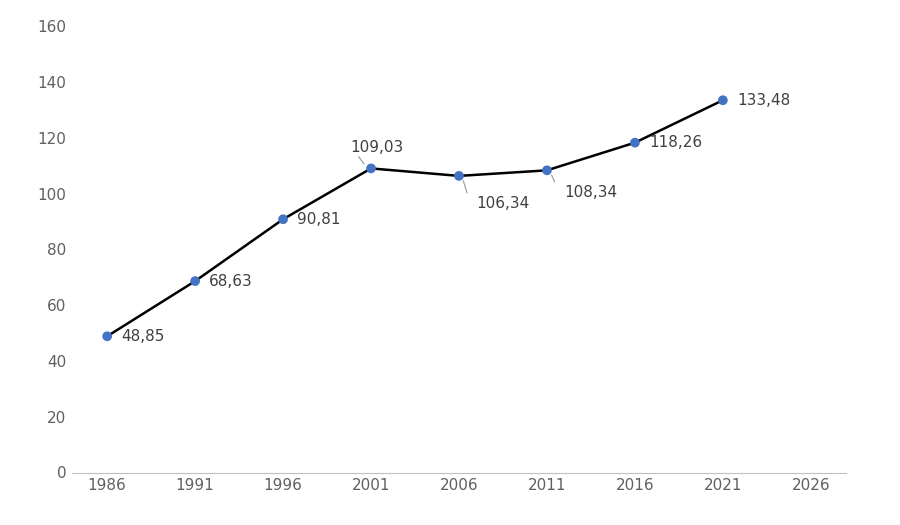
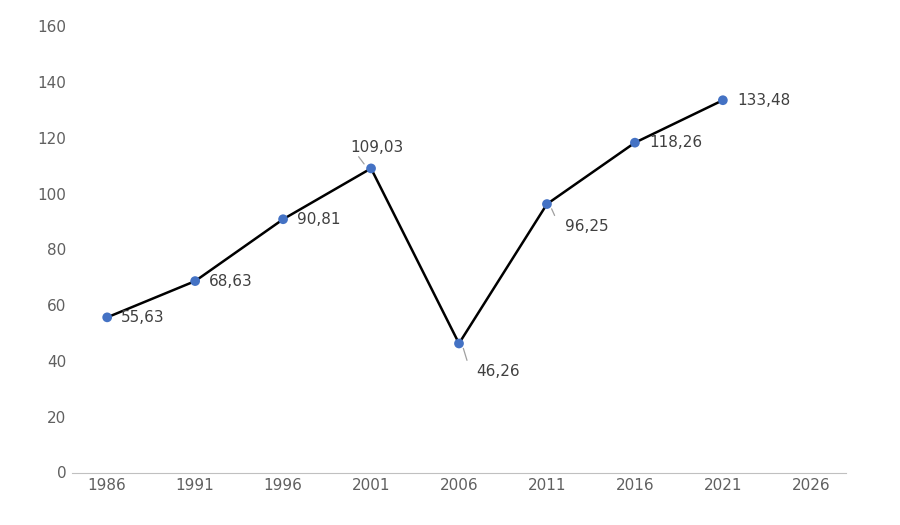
1986: 48,85 -> 55,63
2006: 106,34 -> 46,26
2011: 108,34 -> 96,25
